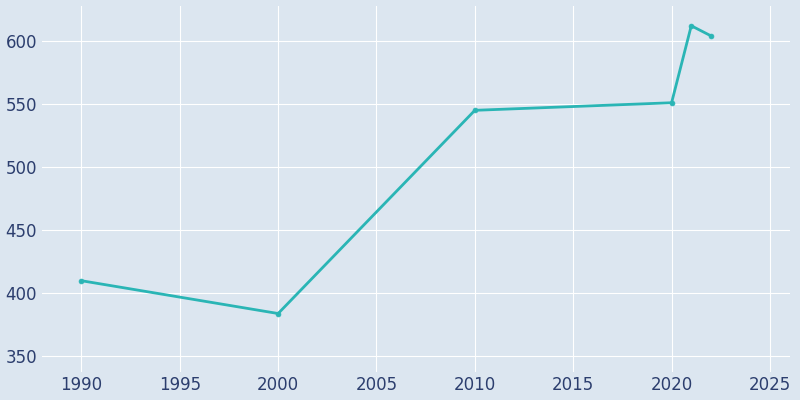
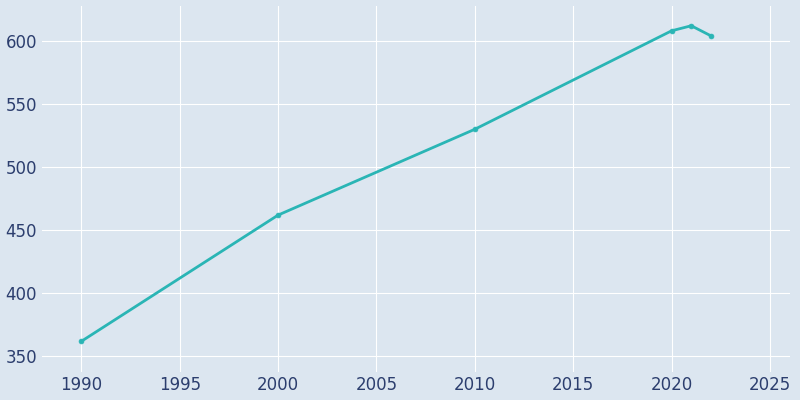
1990: 410 -> 362
2000: 384 -> 462
2010: 545 -> 530
2020: 551 -> 608
